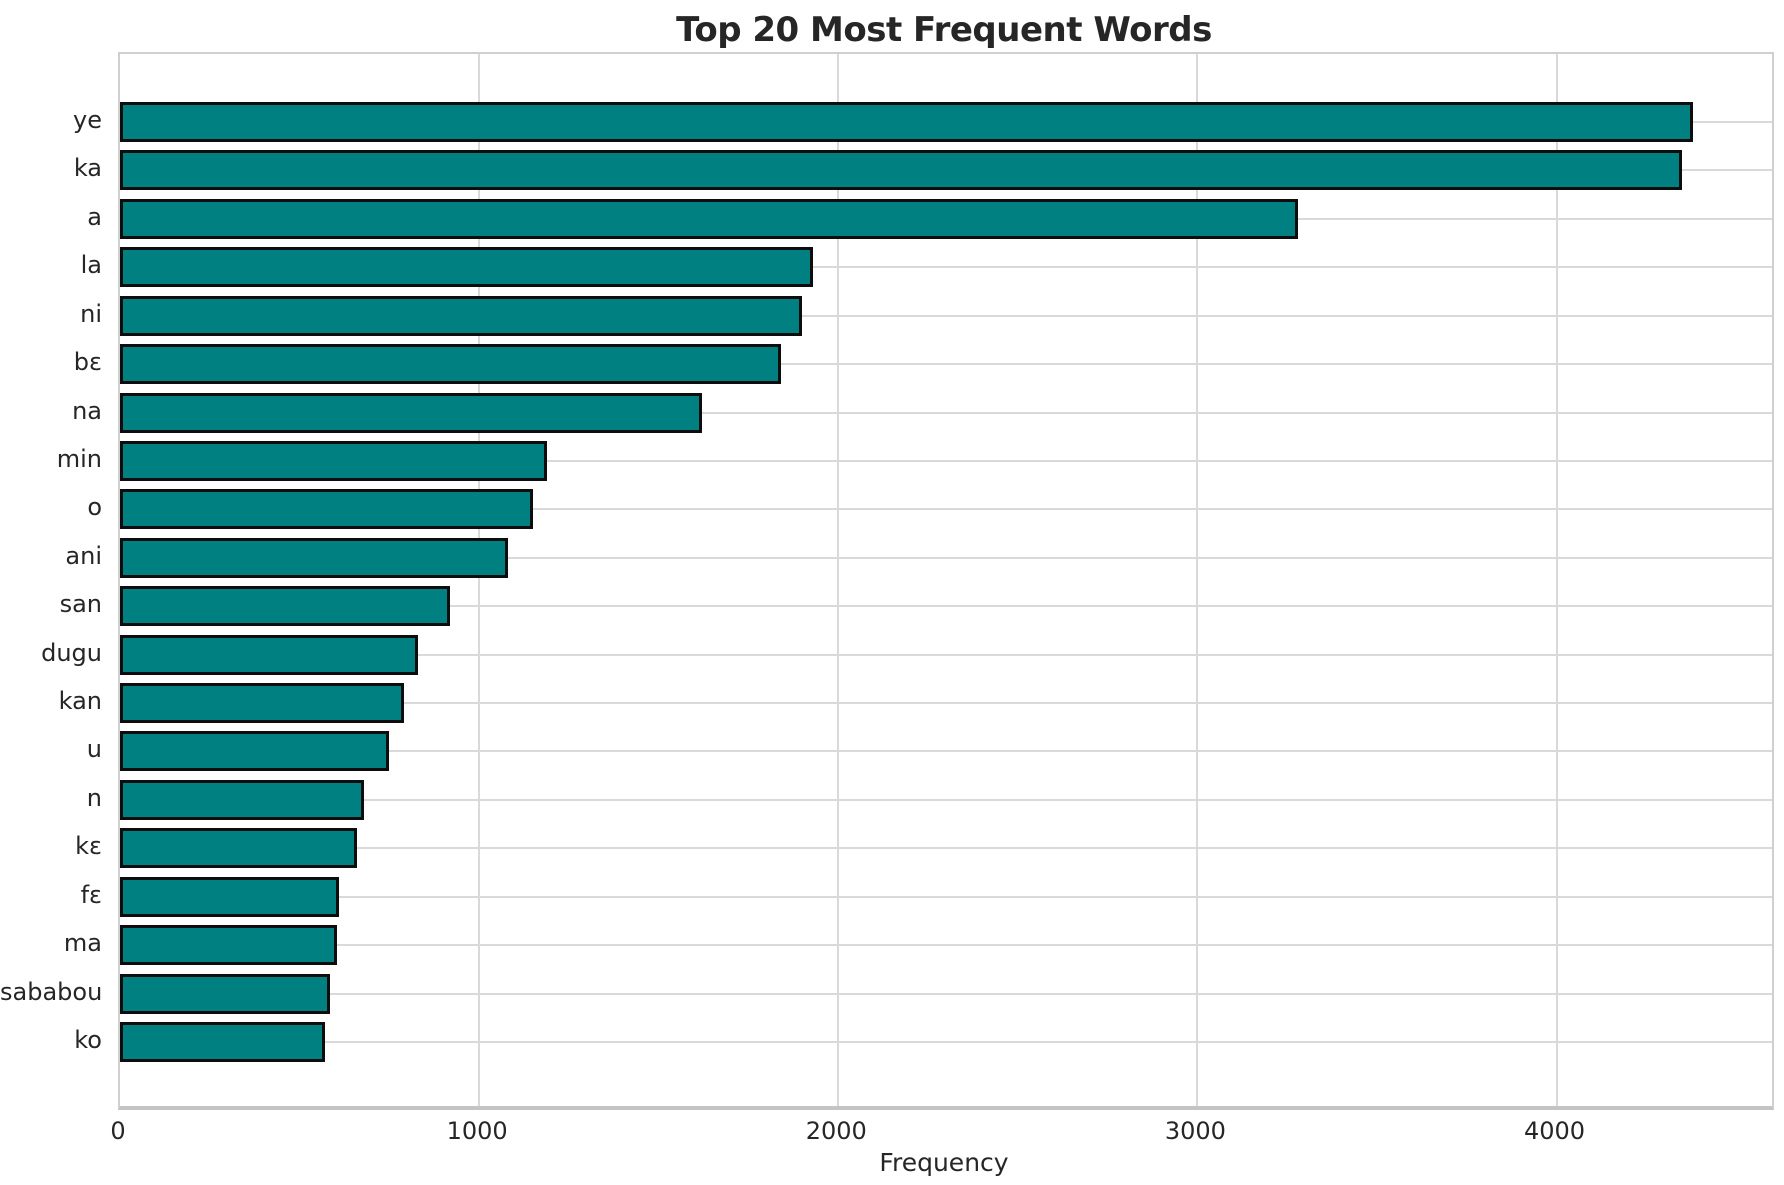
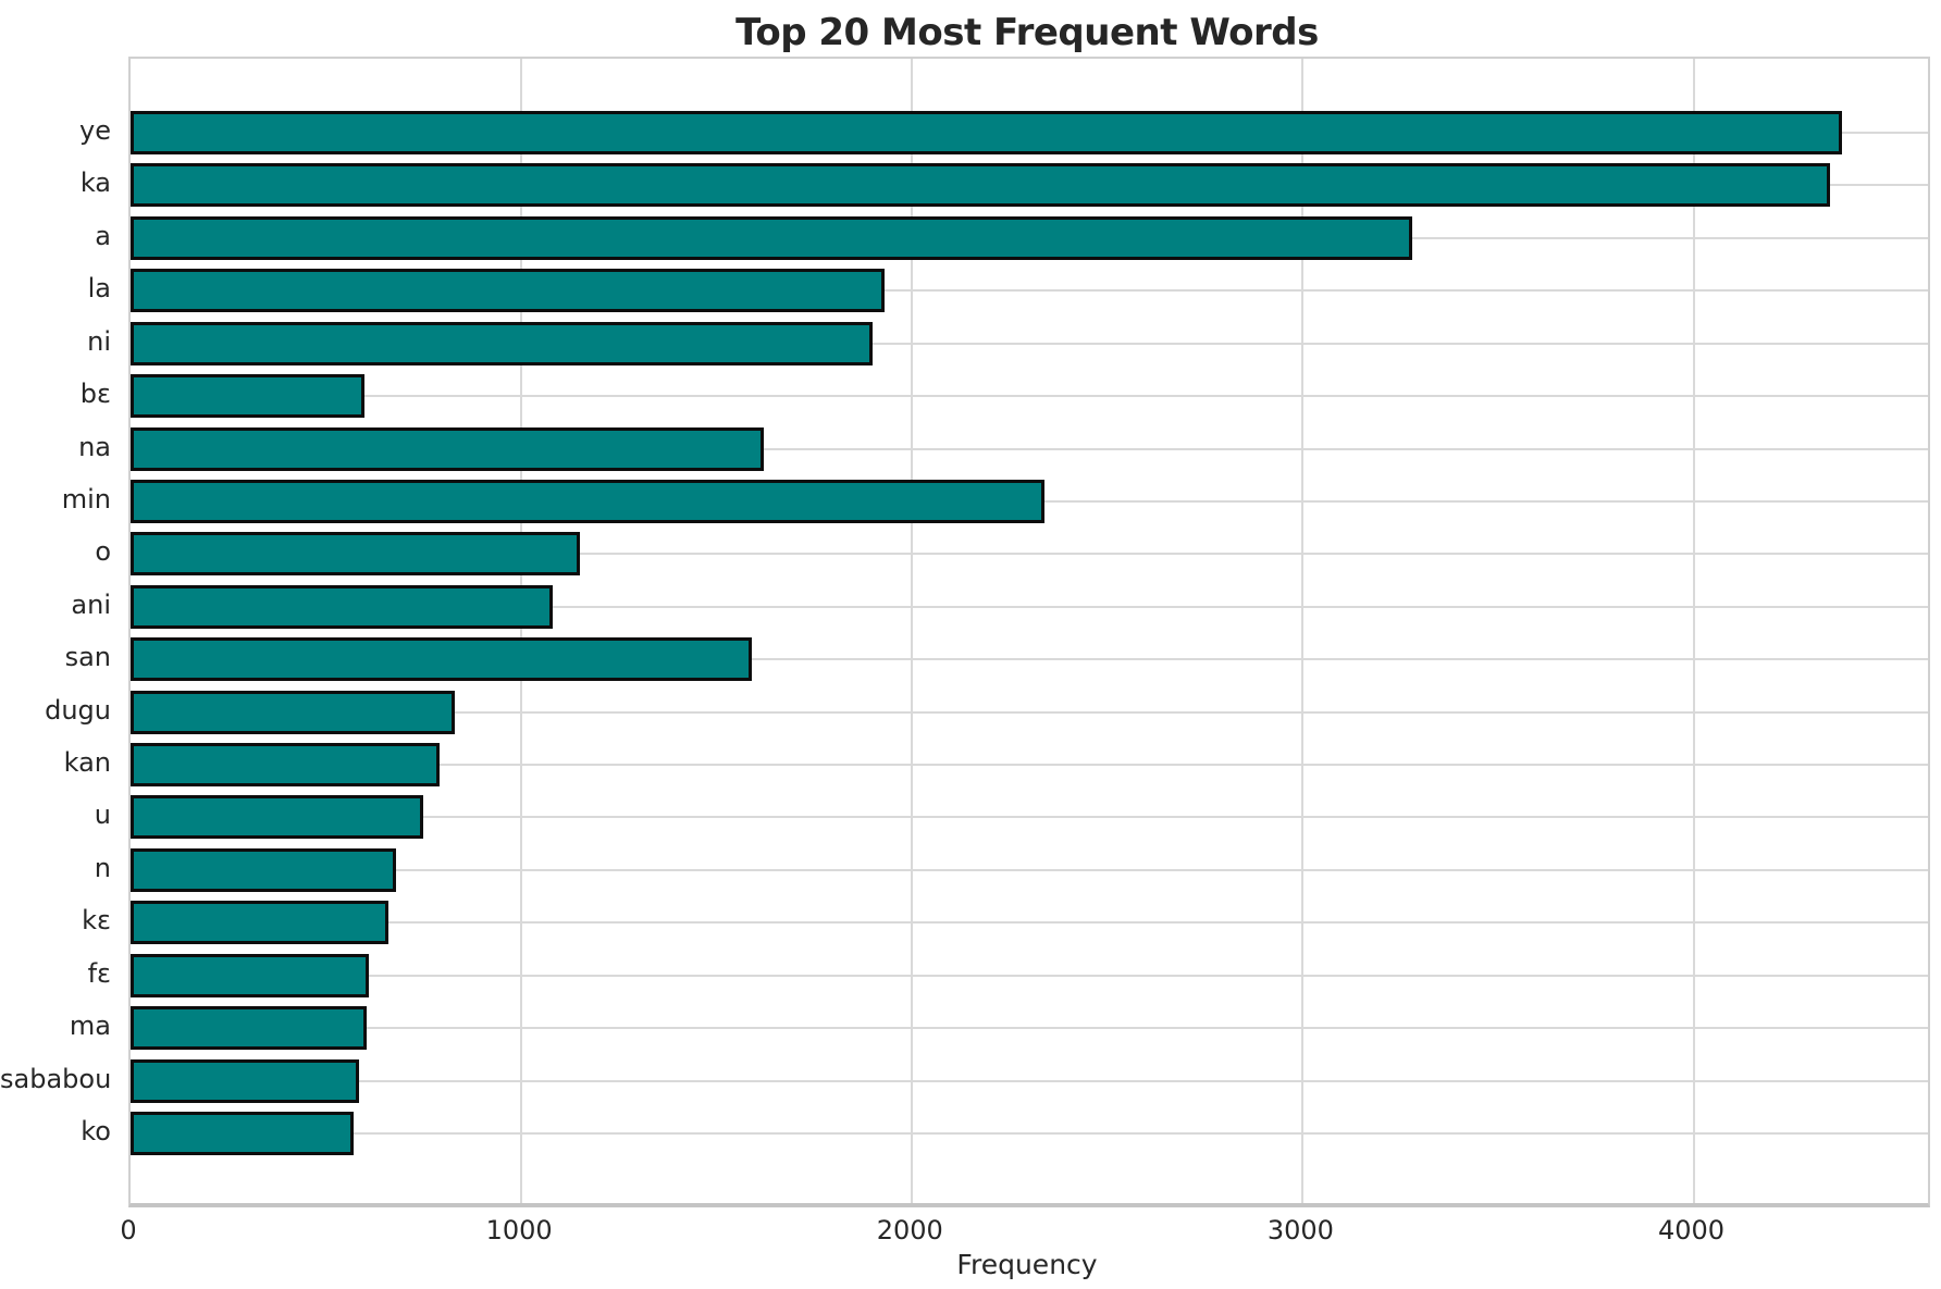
bɛ: 1840 -> 600
min: 1190 -> 2340
san: 920 -> 1590
